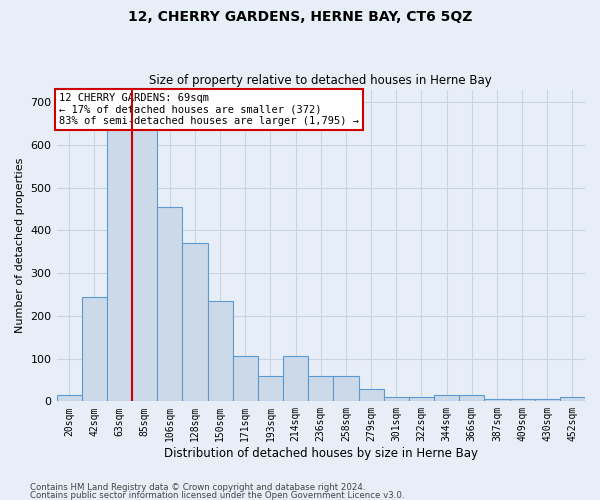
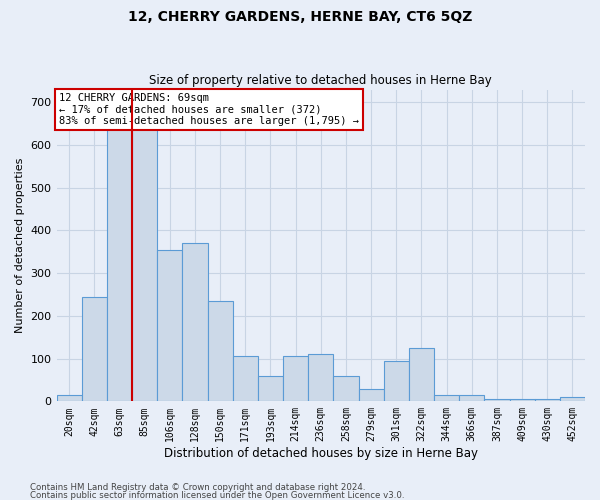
106sqm: 455 -> 355
236sqm: 60 -> 110
301sqm: 10 -> 95
322sqm: 10 -> 125
